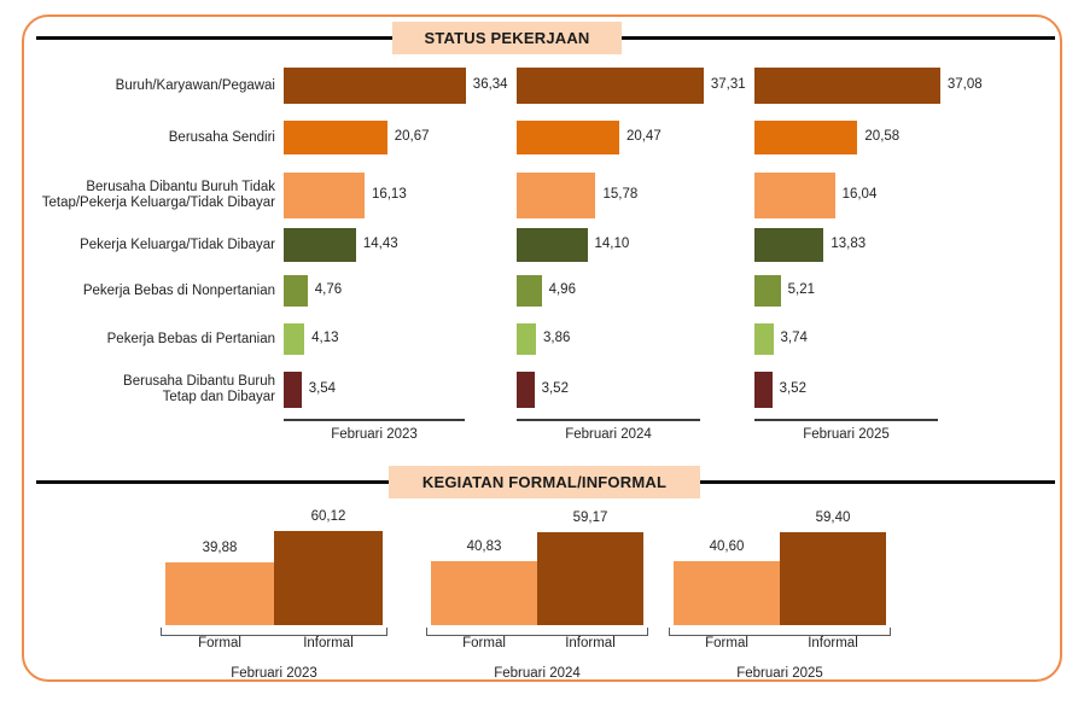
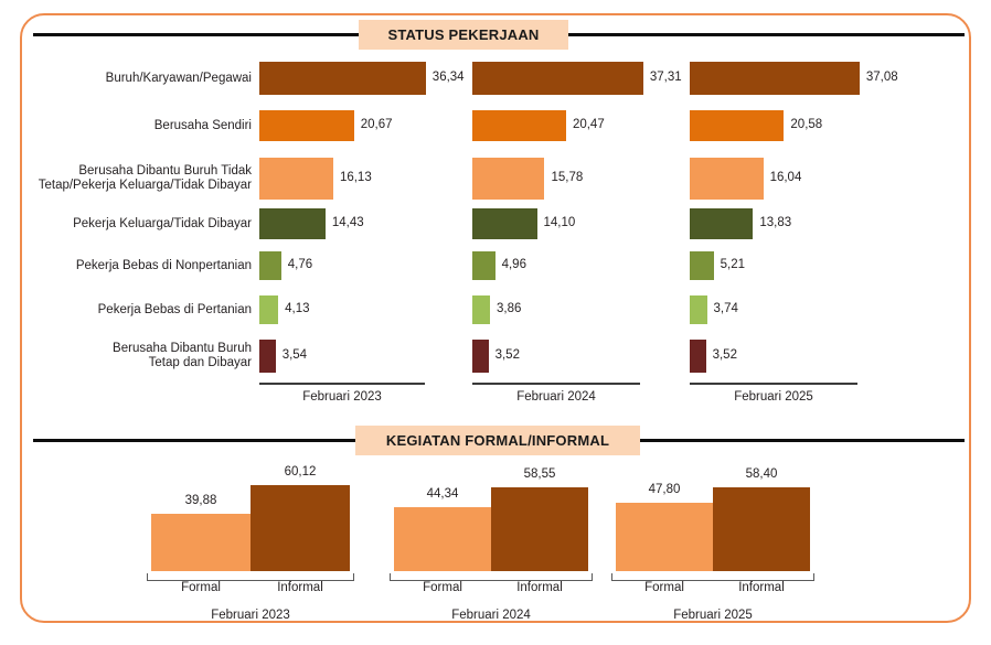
KEGIATAN FORMAL/INFORMAL/Februari 2024/Formal: 40,83 -> 44,34
KEGIATAN FORMAL/INFORMAL/Februari 2025/Formal: 40,60 -> 47,80
KEGIATAN FORMAL/INFORMAL/Februari 2024/Informal: 59,17 -> 58,55
KEGIATAN FORMAL/INFORMAL/Februari 2025/Informal: 59,40 -> 58,40
